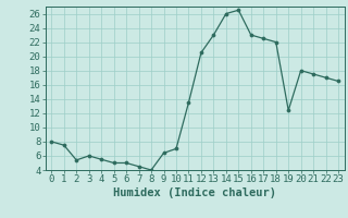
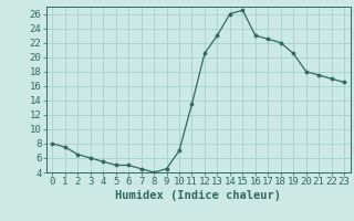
2: 5.4 -> 6.5
9: 6.4 -> 4.5
19: 12.4 -> 20.5
